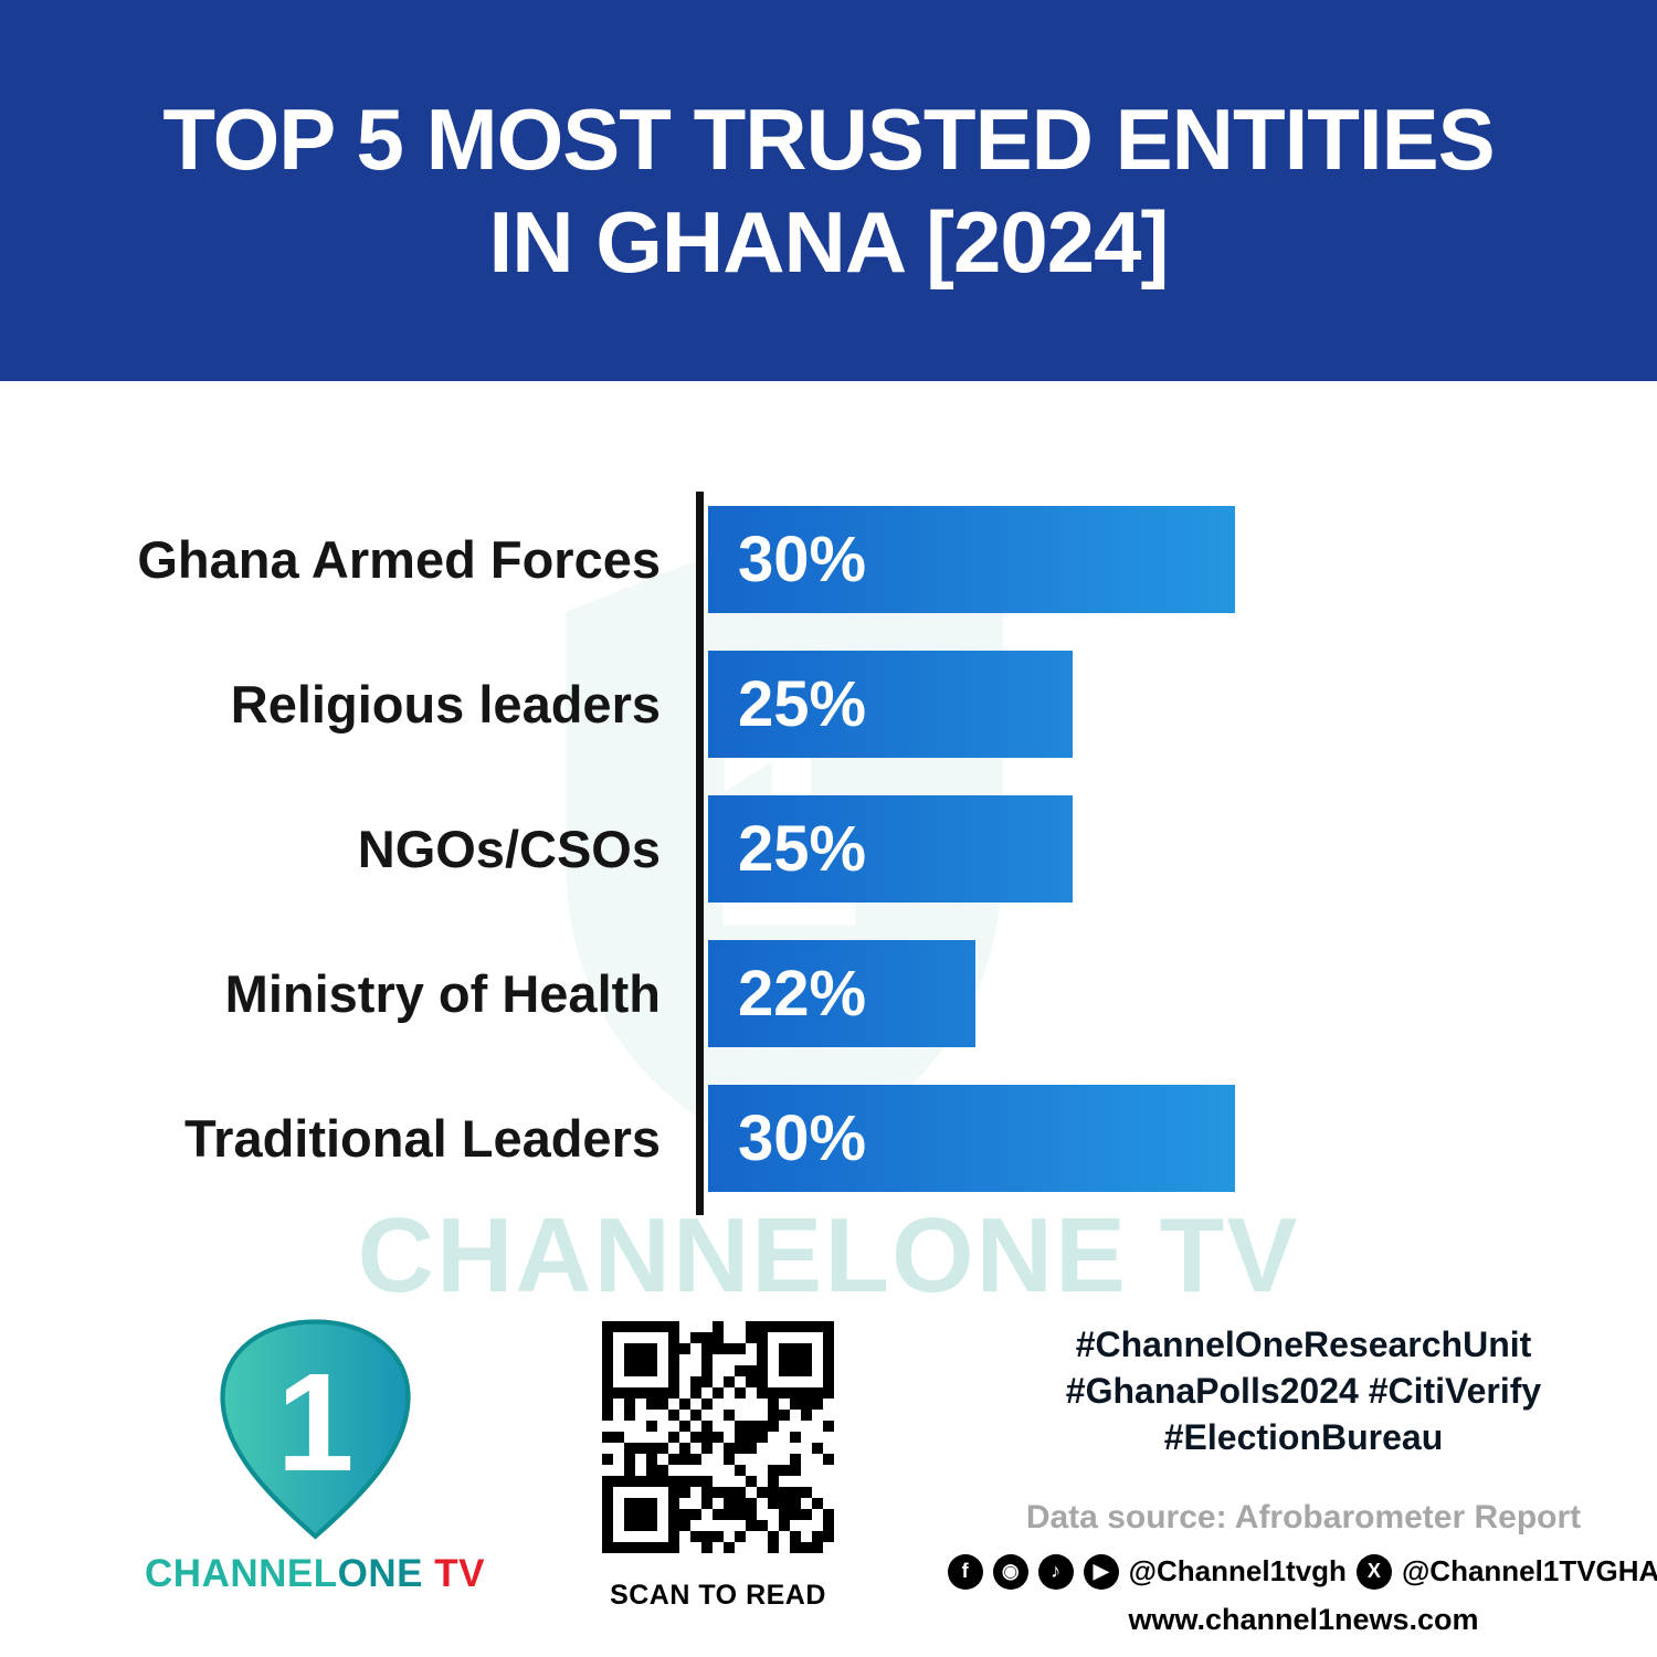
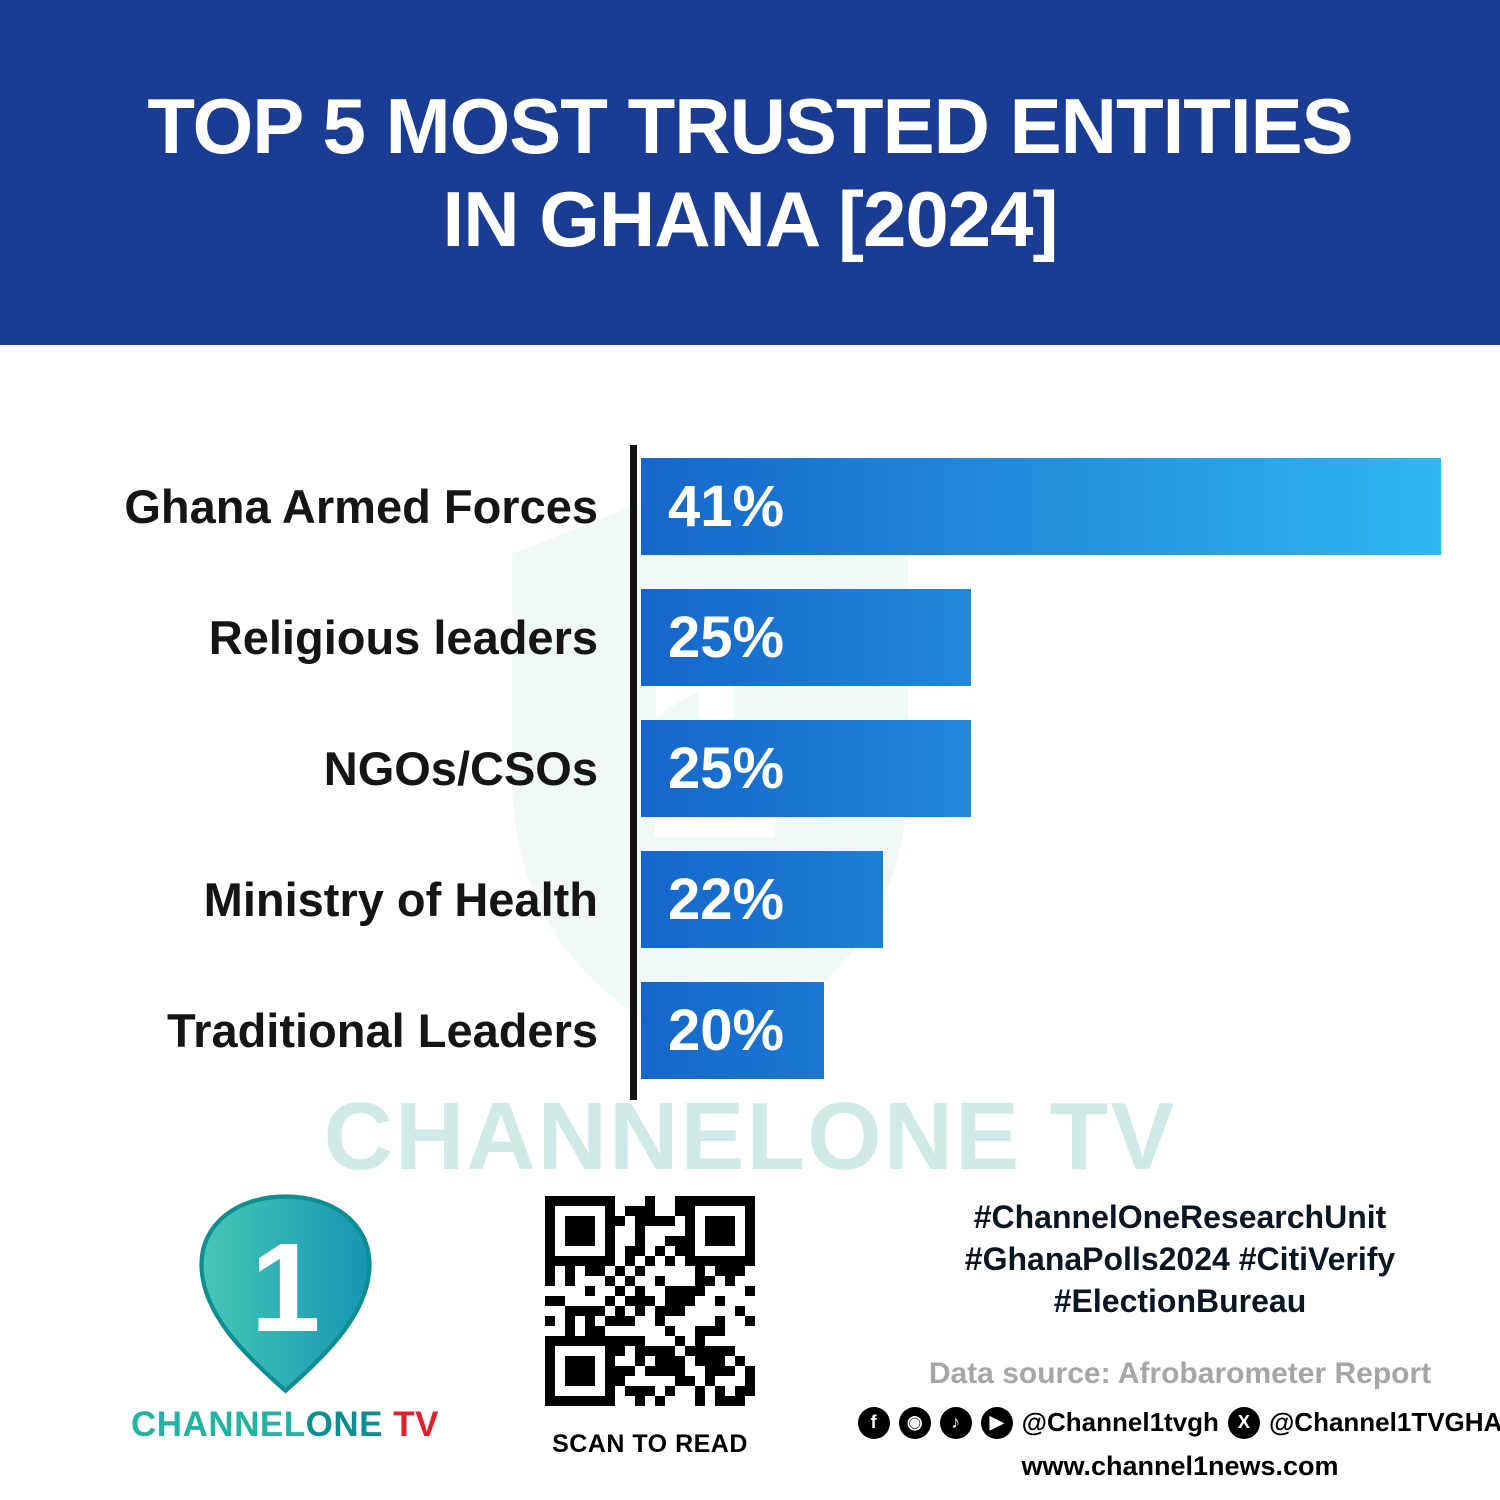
Ghana Armed Forces: 30% -> 41%
Traditional Leaders: 30% -> 20%
